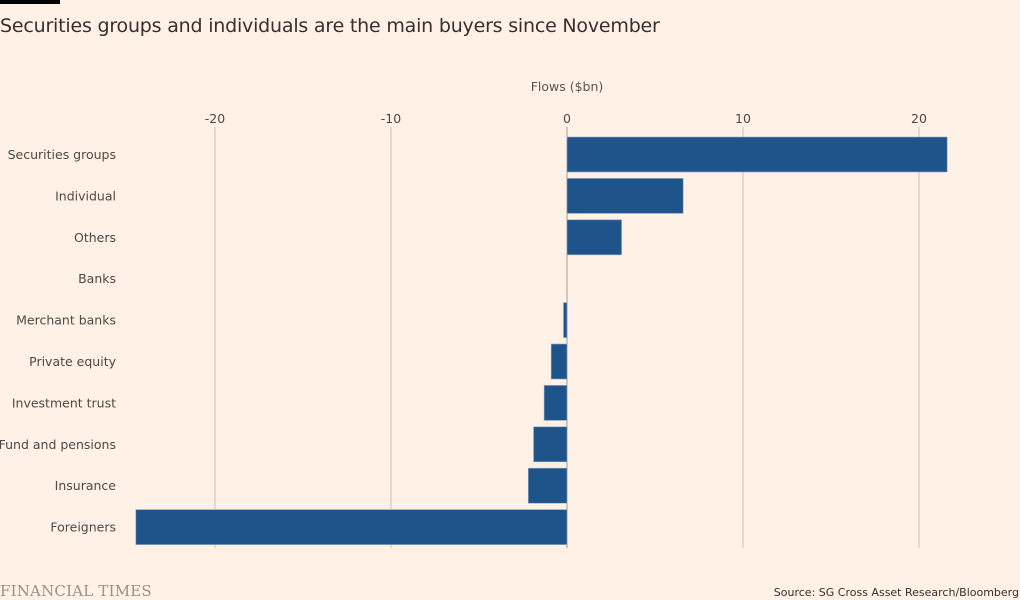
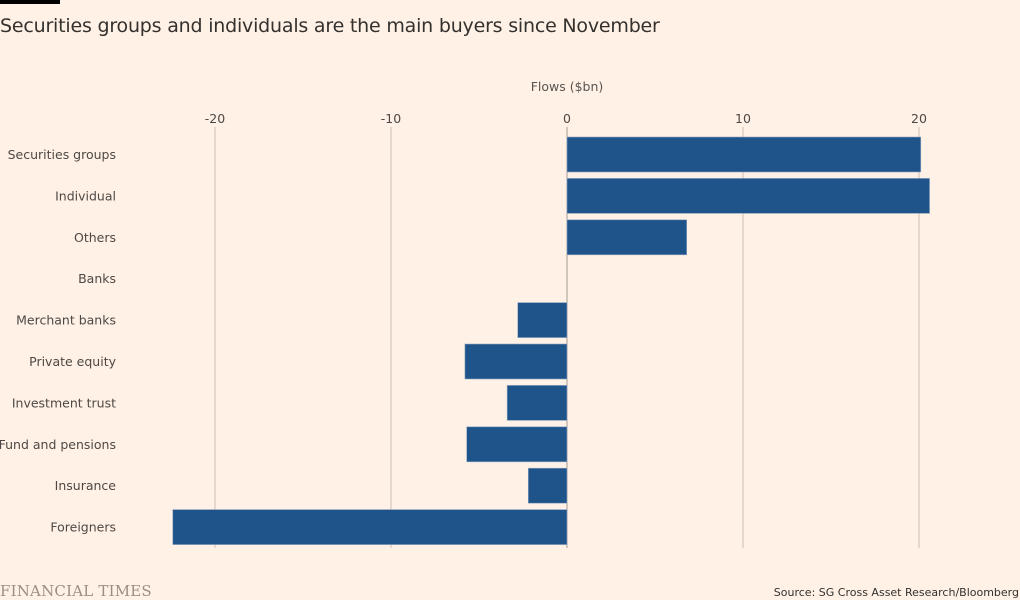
Securities groups: 21.6 -> 20.1
Individual: 6.6 -> 20.6
Others: 3.1 -> 6.8
Merchant banks: -0.2 -> -2.8
Private equity: -0.9 -> -5.8
Investment trust: -1.3 -> -3.4
Fund and pensions: -1.9 -> -5.7
Foreigners: -24.5 -> -22.4
